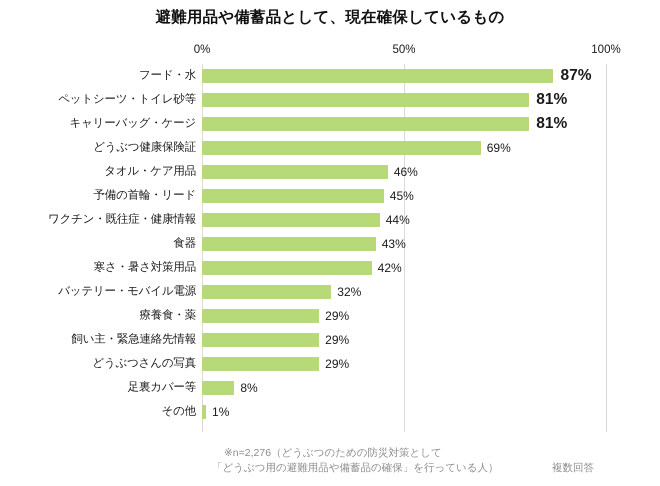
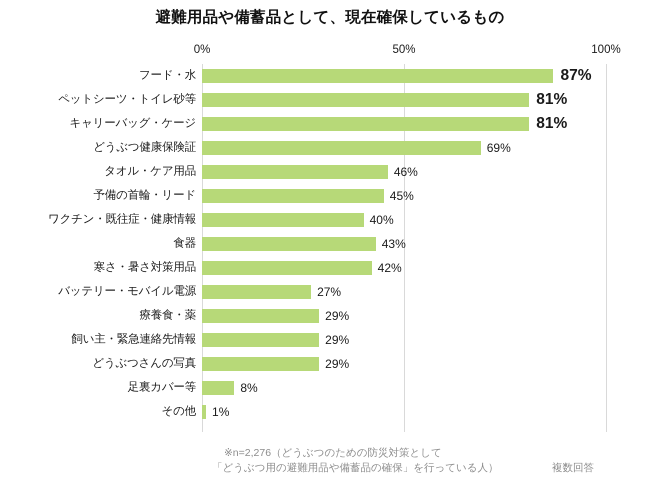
ワクチン・既往症・健康情報: 44% -> 40%
バッテリー・モバイル電源: 32% -> 27%
